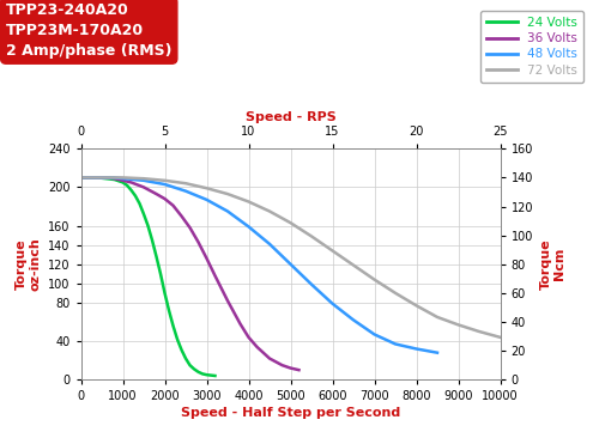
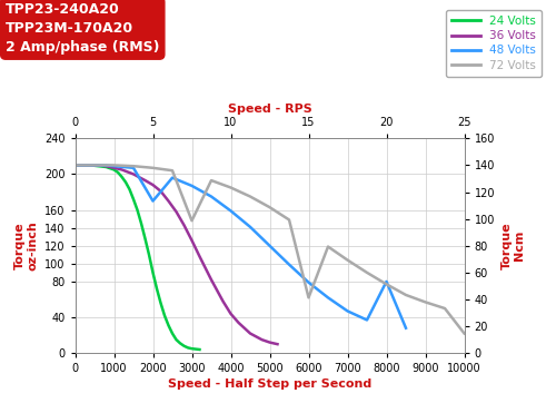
48 Volts/2000: 203 -> 170
72 Volts/3000: 199 -> 148
72 Volts/6000: 134 -> 62
48 Volts/8000: 32 -> 80
72 Volts/10000: 44 -> 22
